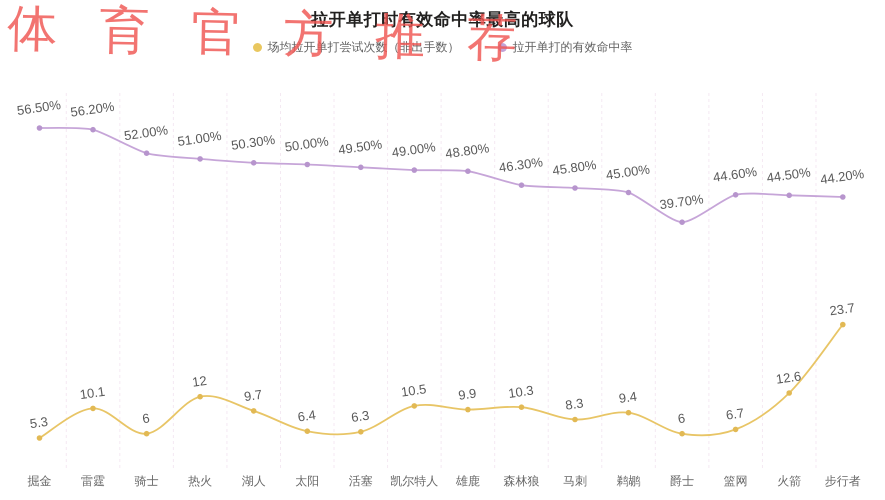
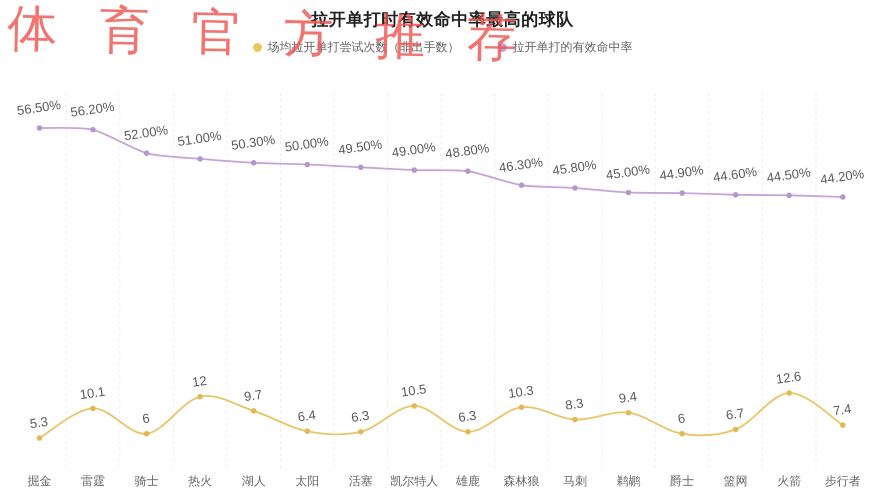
场均拉开单打尝试次数（非出手数）/雄鹿: 9.9 -> 6.3
拉开单打的有效命中率/爵士: 39.70% -> 44.90%
场均拉开单打尝试次数（非出手数）/步行者: 23.7 -> 7.4
